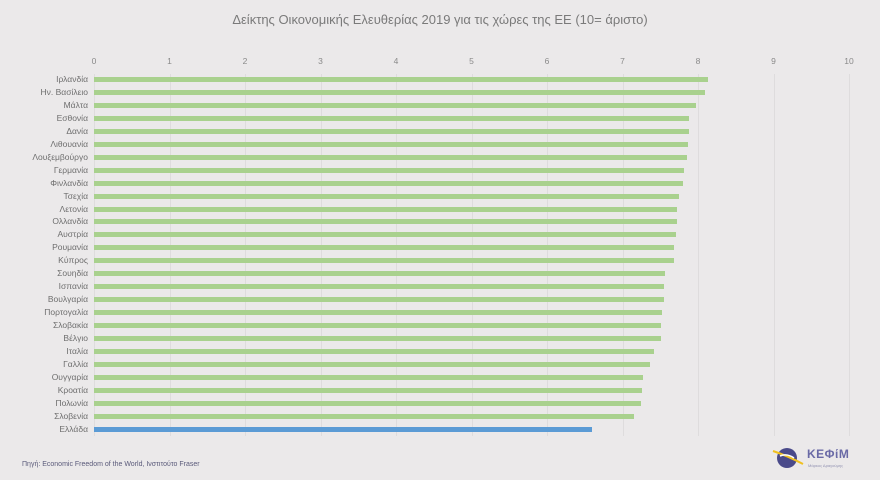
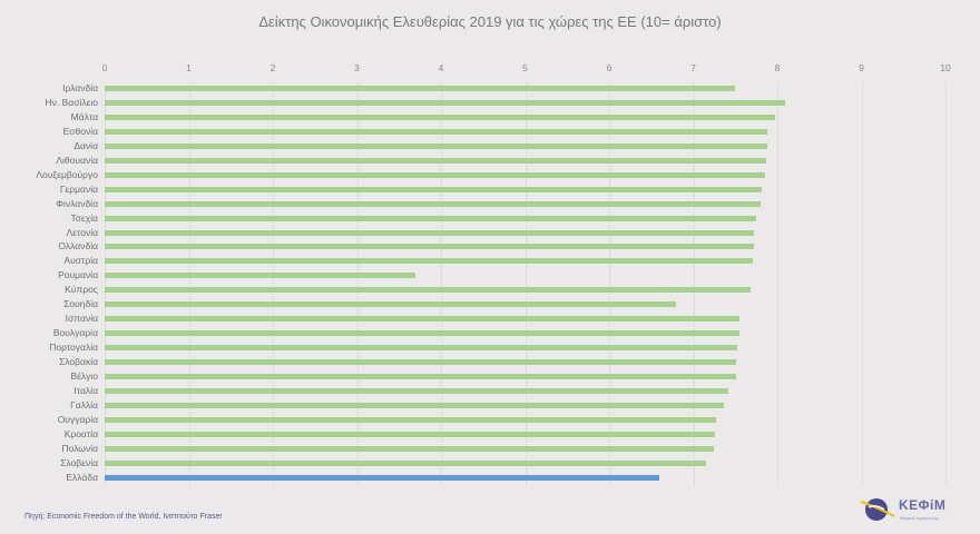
Ιρλανδία: 8.1 -> 7.5
Ρουμανία: 7.7 -> 3.7
Σουηδία: 7.6 -> 6.8
